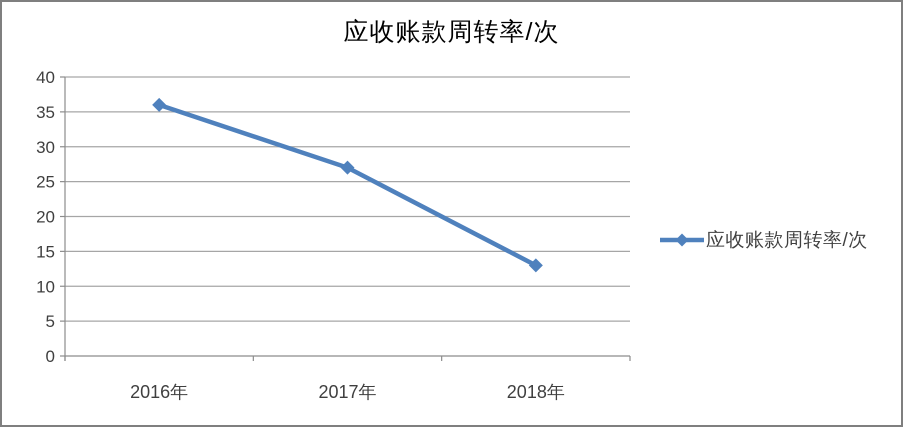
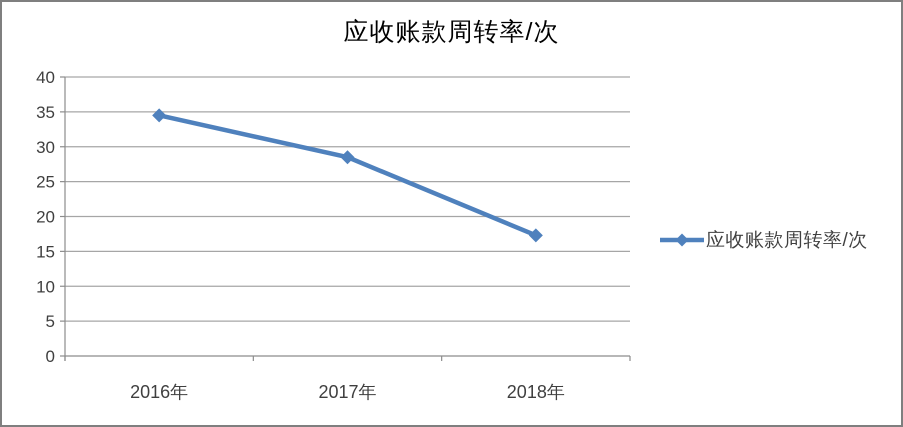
2016年: 36 -> 34
2017年: 27 -> 28
2018年: 13 -> 17
